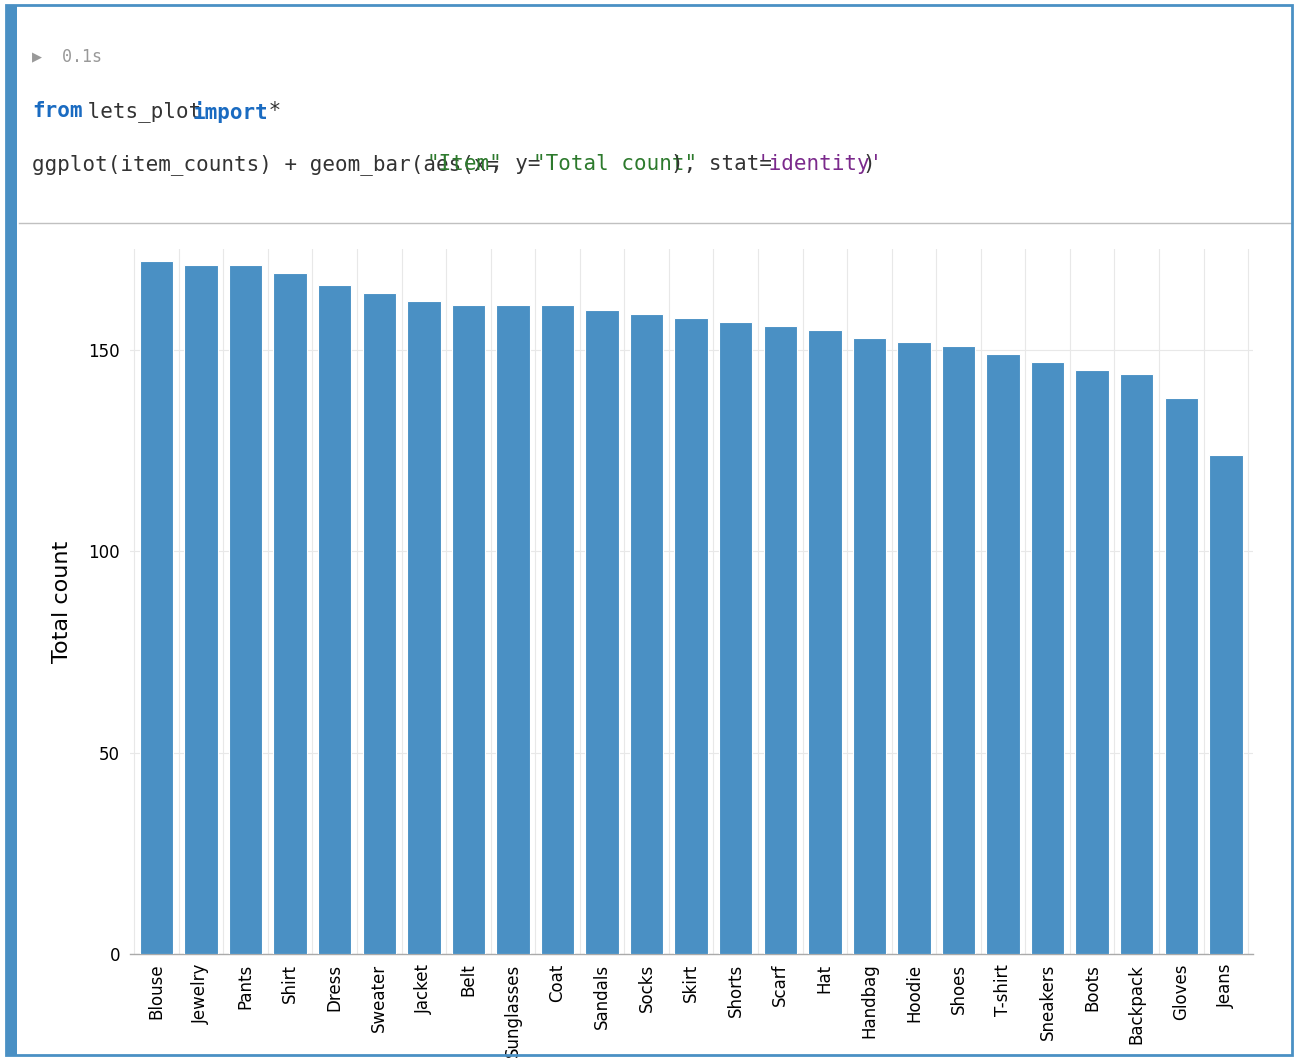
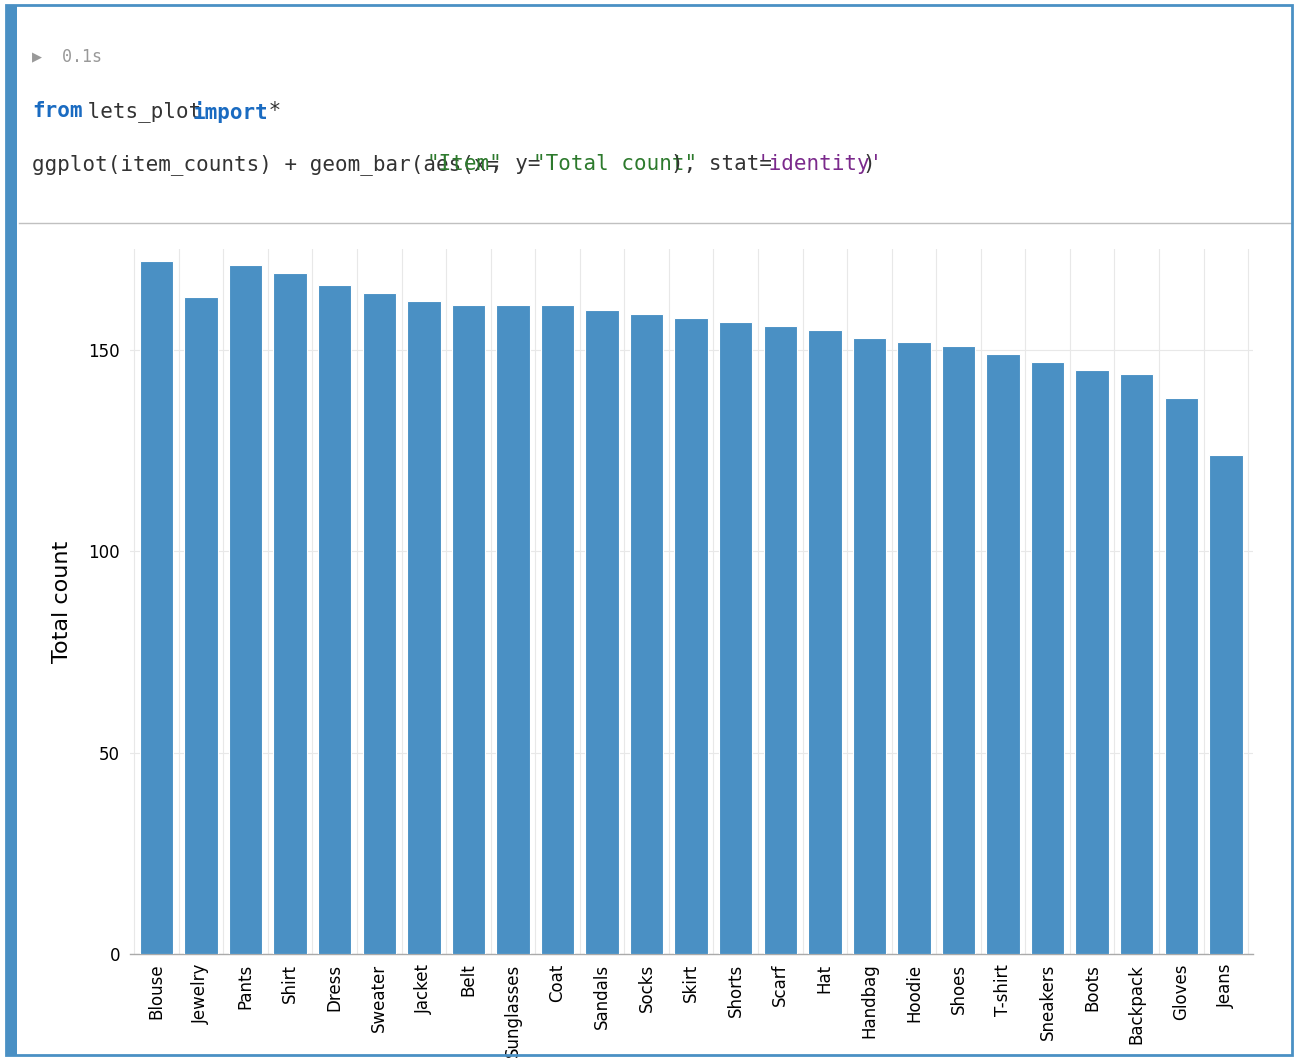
Jewelry: 171 -> 163
